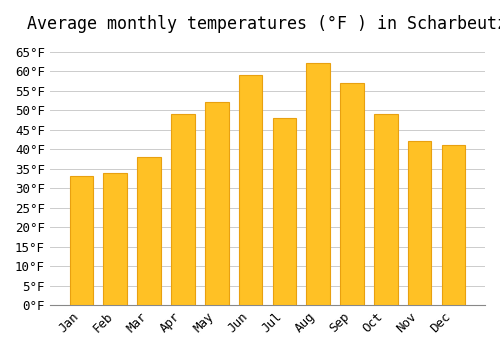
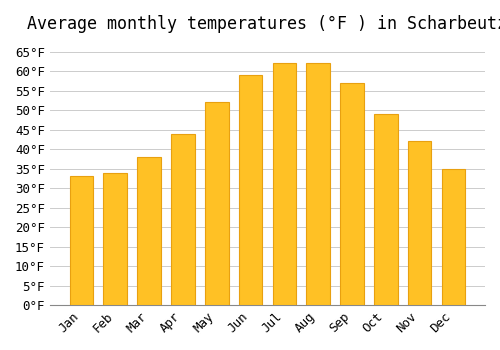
Apr: 49°F -> 44°F
Jul: 48°F -> 62°F
Dec: 41°F -> 35°F
